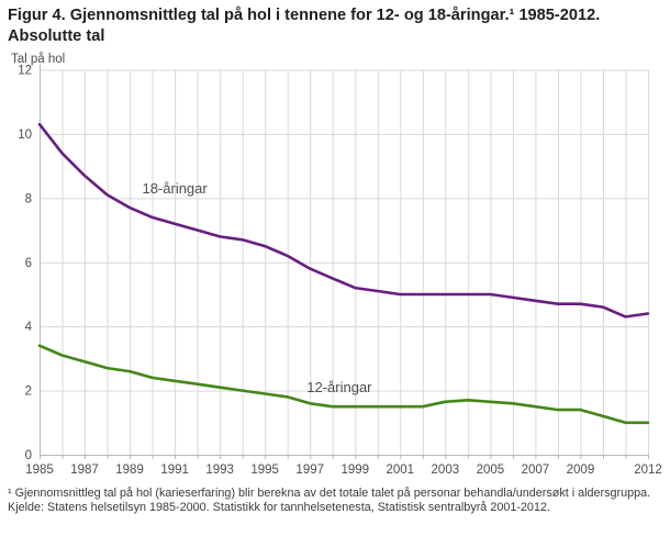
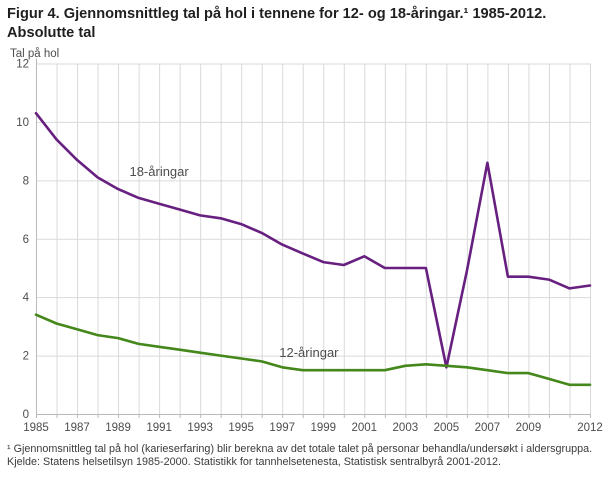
18-åringar/2001: 5.0 -> 5.4
18-åringar/2005: 5.0 -> 1.6
18-åringar/2007: 4.8 -> 8.6
